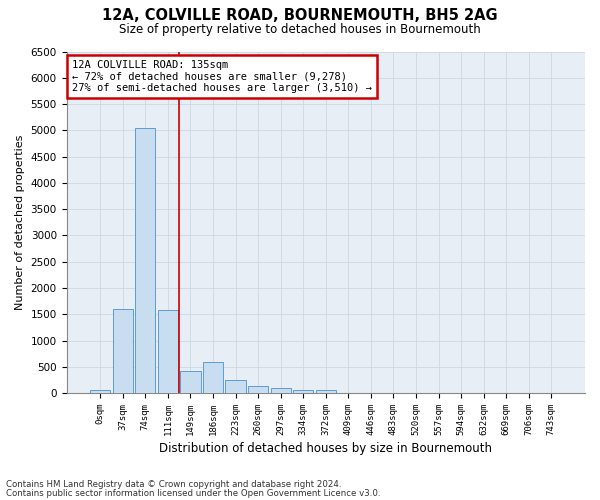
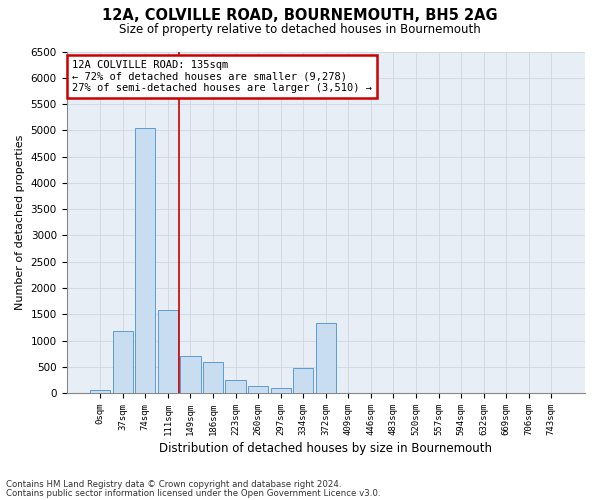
37sqm: 1600 -> 1180
149sqm: 420 -> 700
334sqm: 60 -> 480
372sqm: 60 -> 1340
